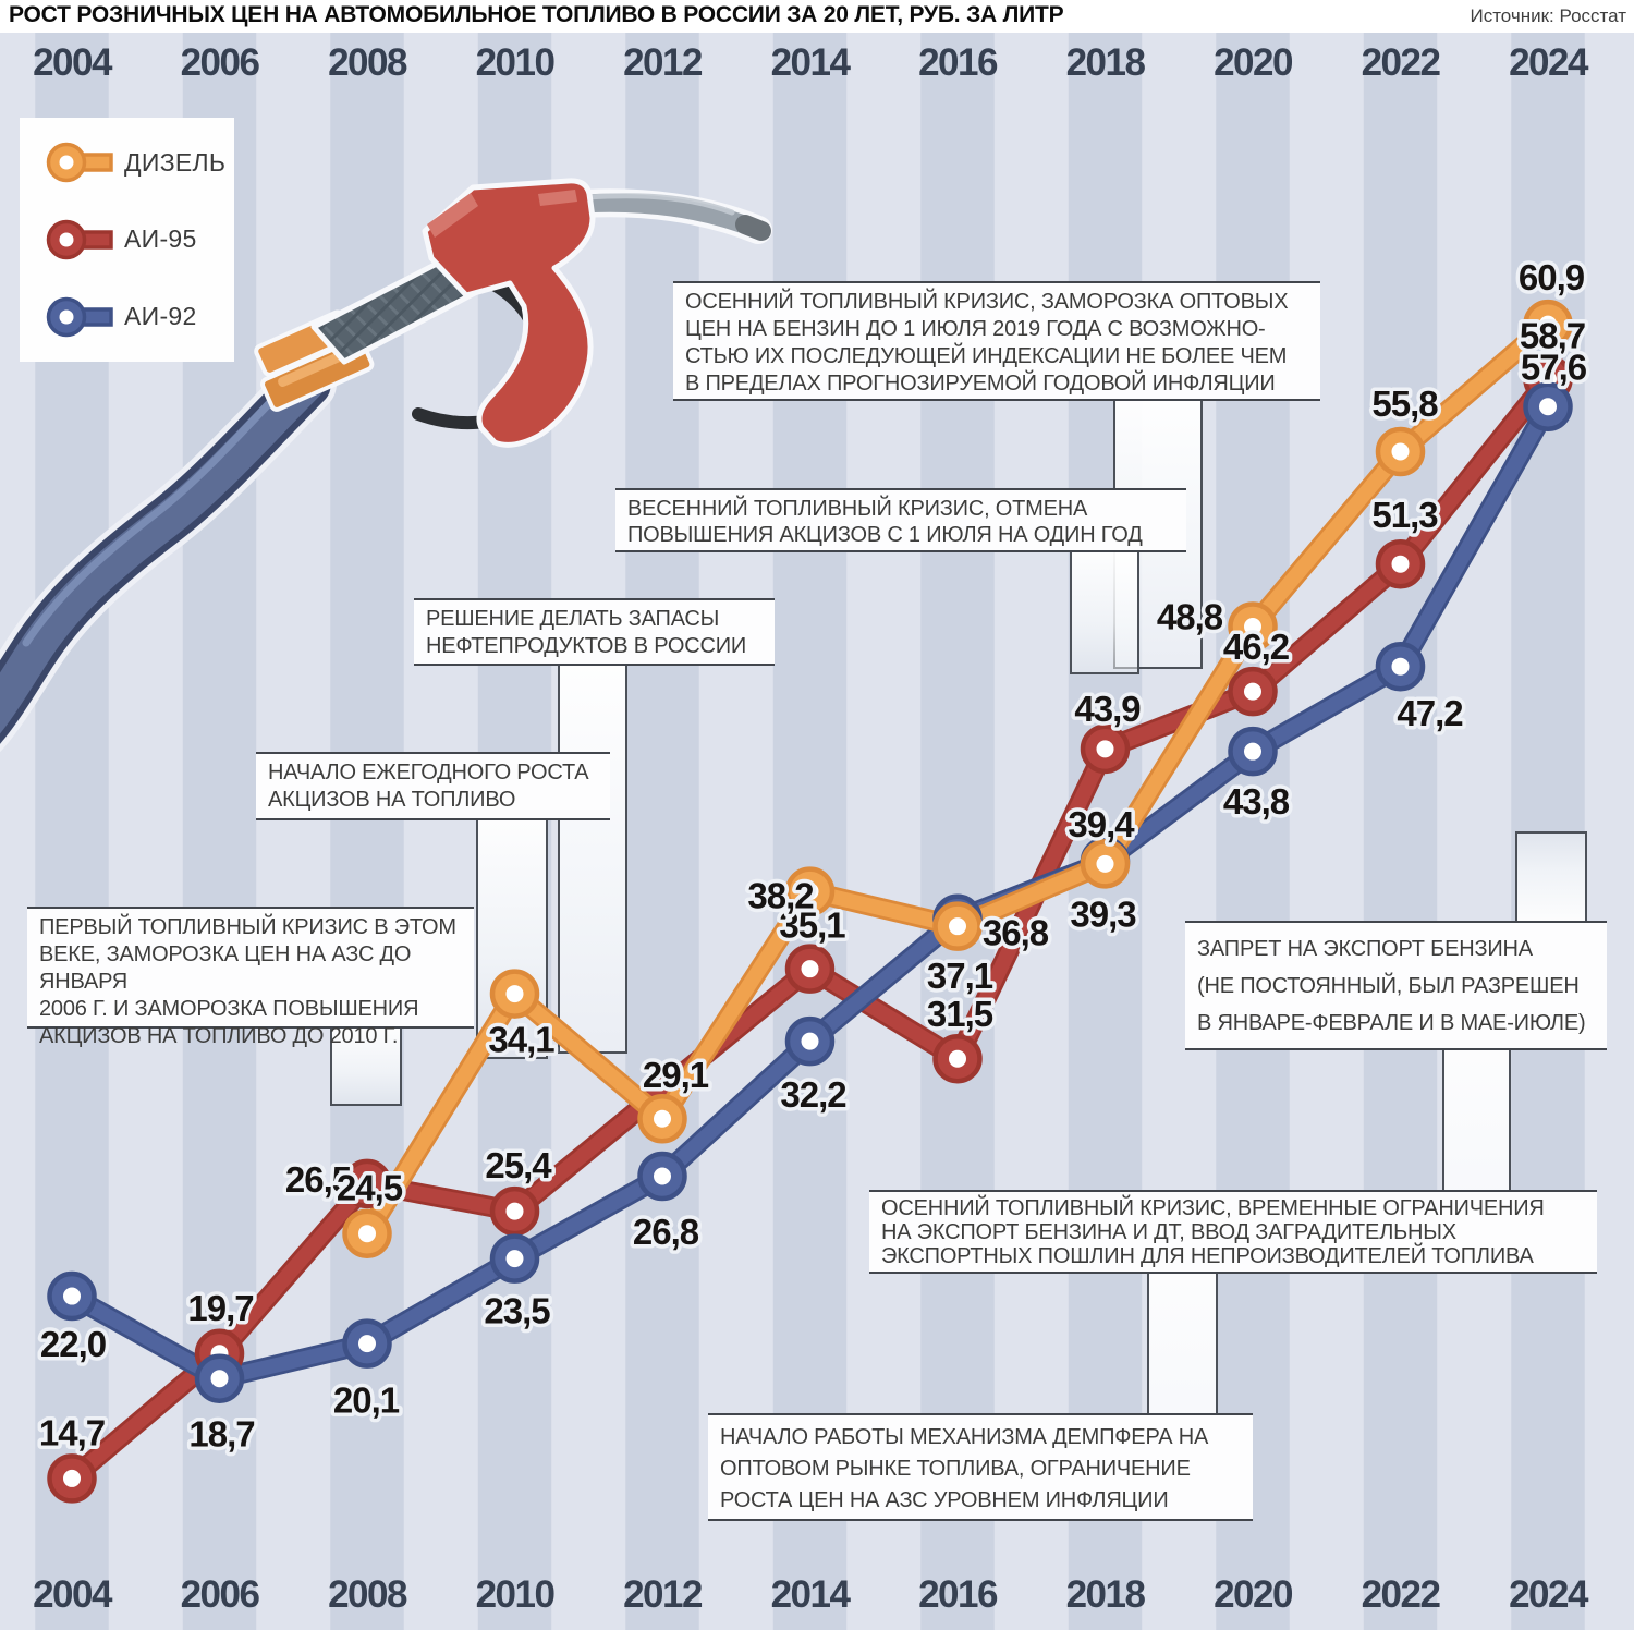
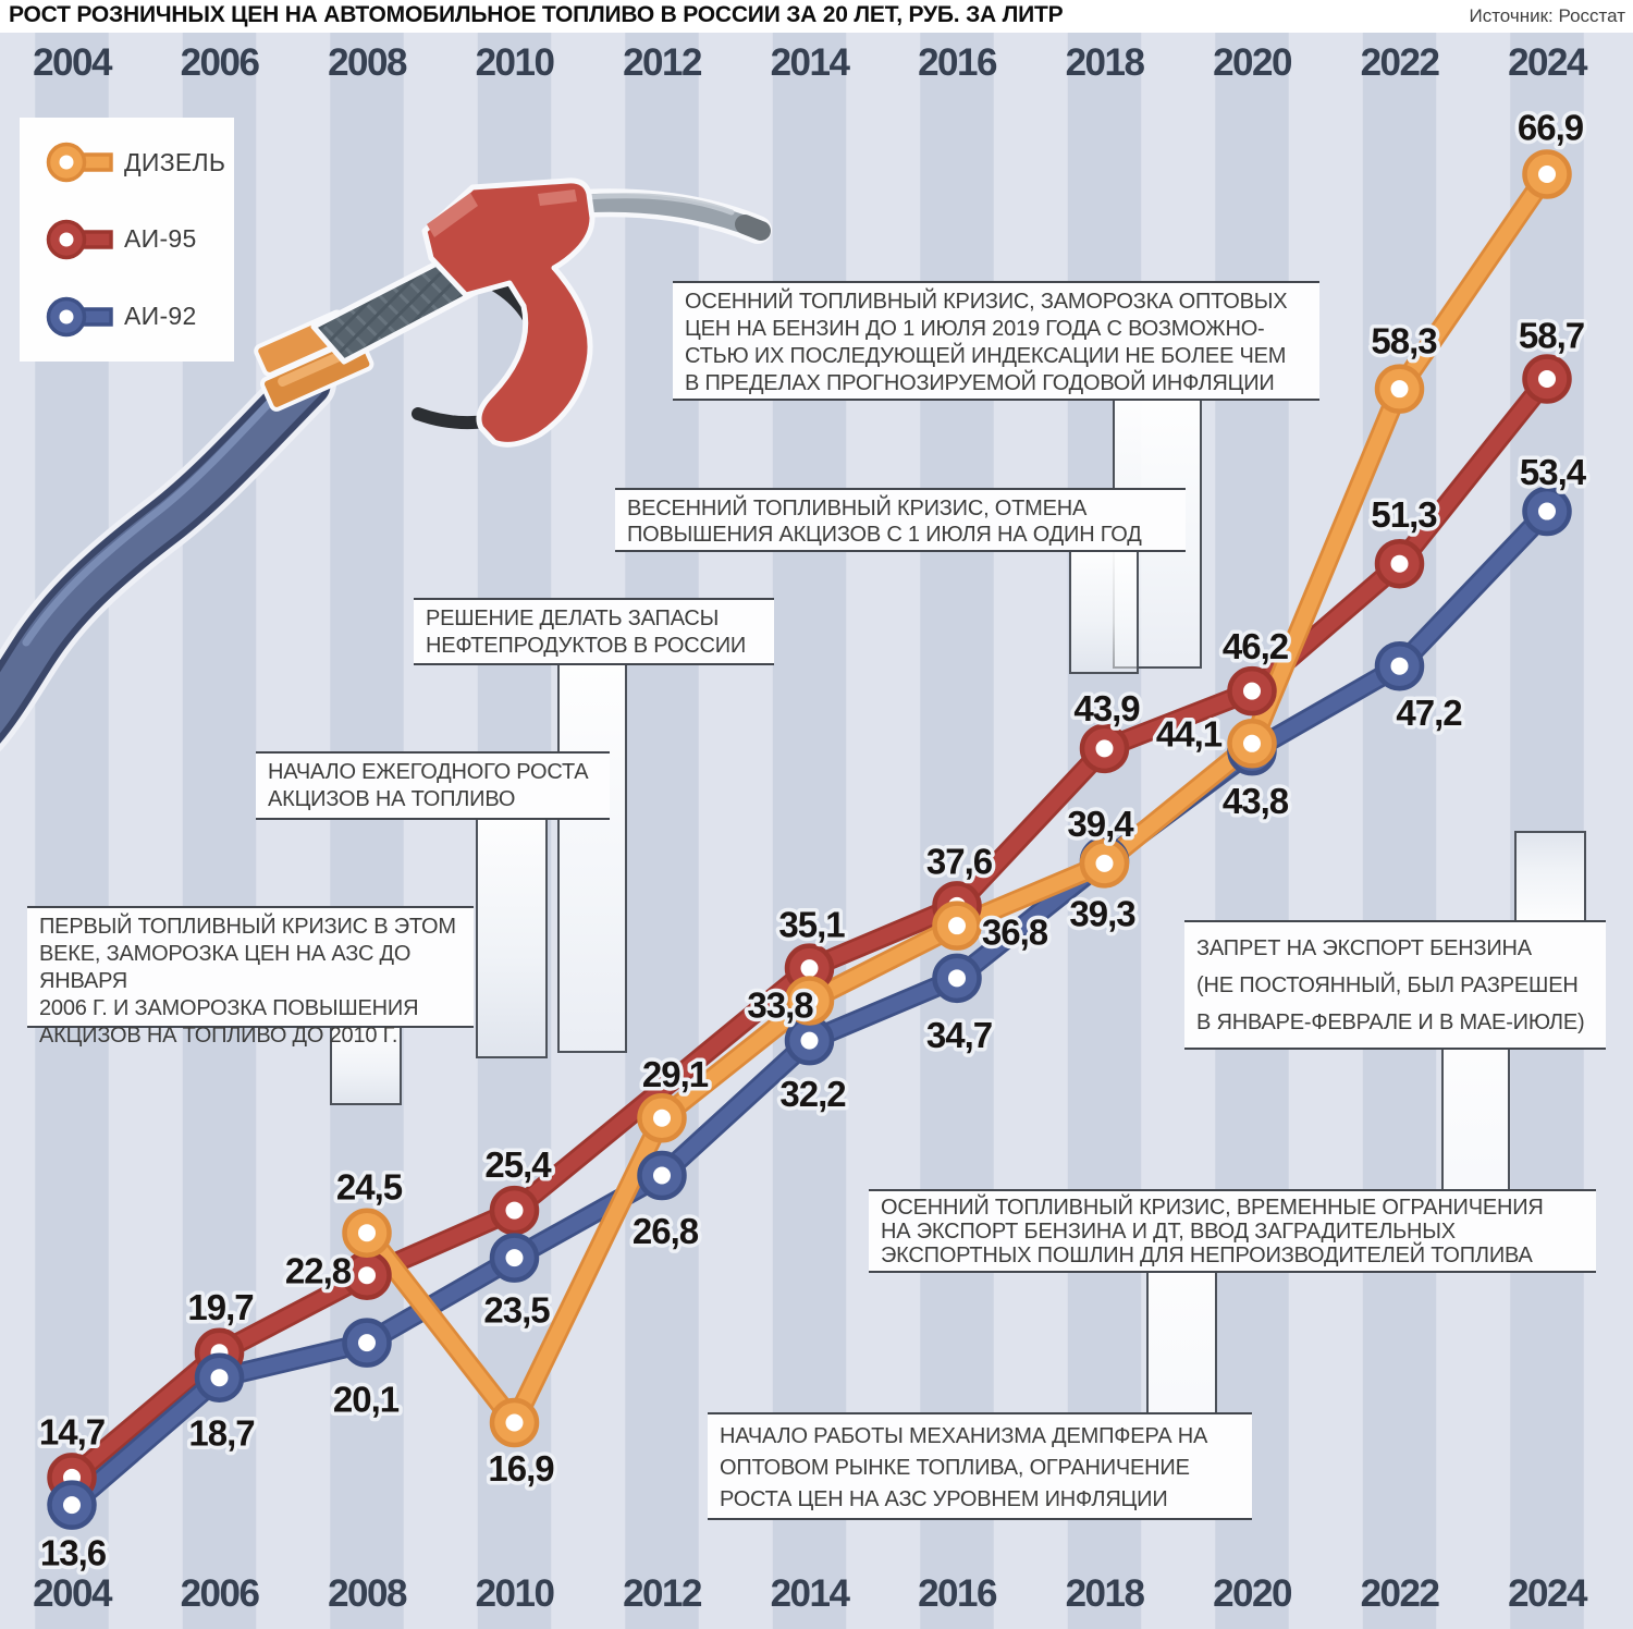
АИ-92/2004: 22,0 -> 13,6
АИ-95/2008: 26,5 -> 22,8
ДИЗЕЛЬ/2010: 34,1 -> 16,9
ДИЗЕЛЬ/2014: 38,2 -> 33,8
АИ-95/2016: 31,5 -> 37,6
АИ-92/2016: 37,1 -> 34,7
ДИЗЕЛЬ/2020: 48,8 -> 44,1
ДИЗЕЛЬ/2022: 55,8 -> 58,3
ДИЗЕЛЬ/2024: 60,9 -> 66,9
АИ-92/2024: 57,6 -> 53,4
